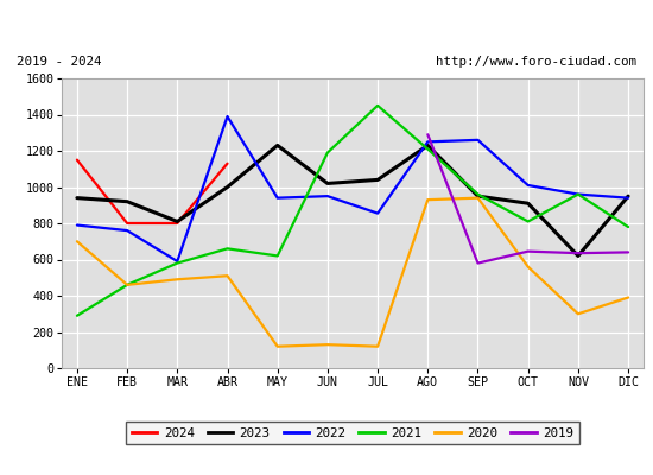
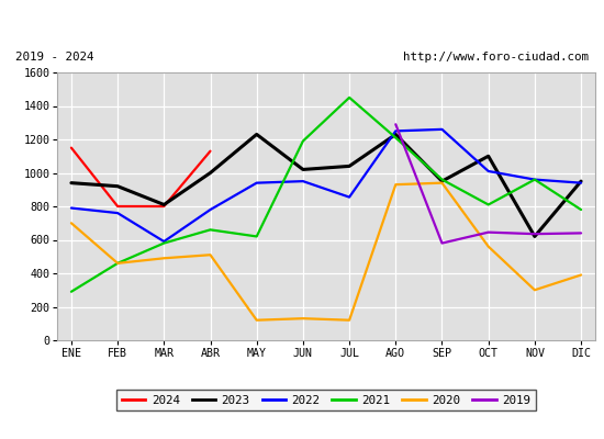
2022/ABR: 1390 -> 780
2023/OCT: 910 -> 1100
